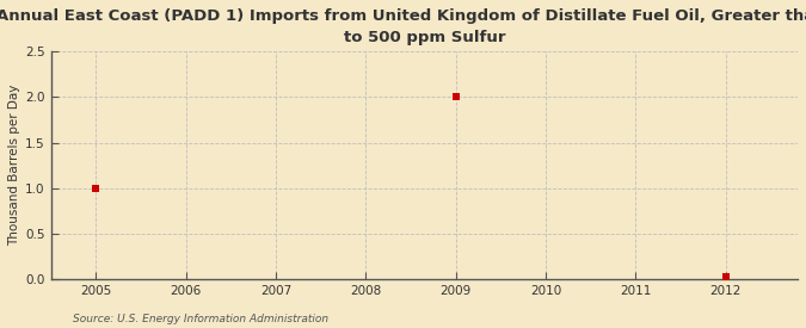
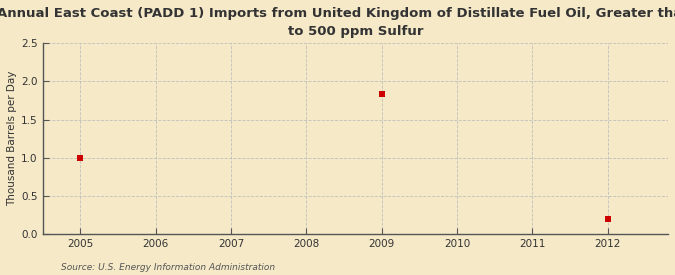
2009: 2.00 -> 1.84
2012: 0.02 -> 0.20
